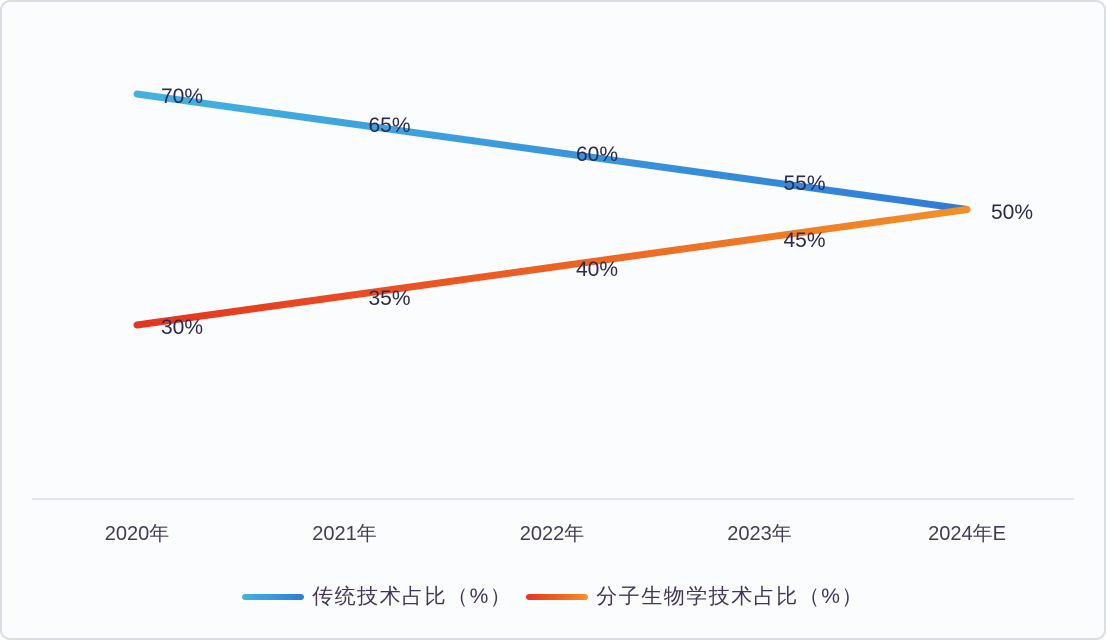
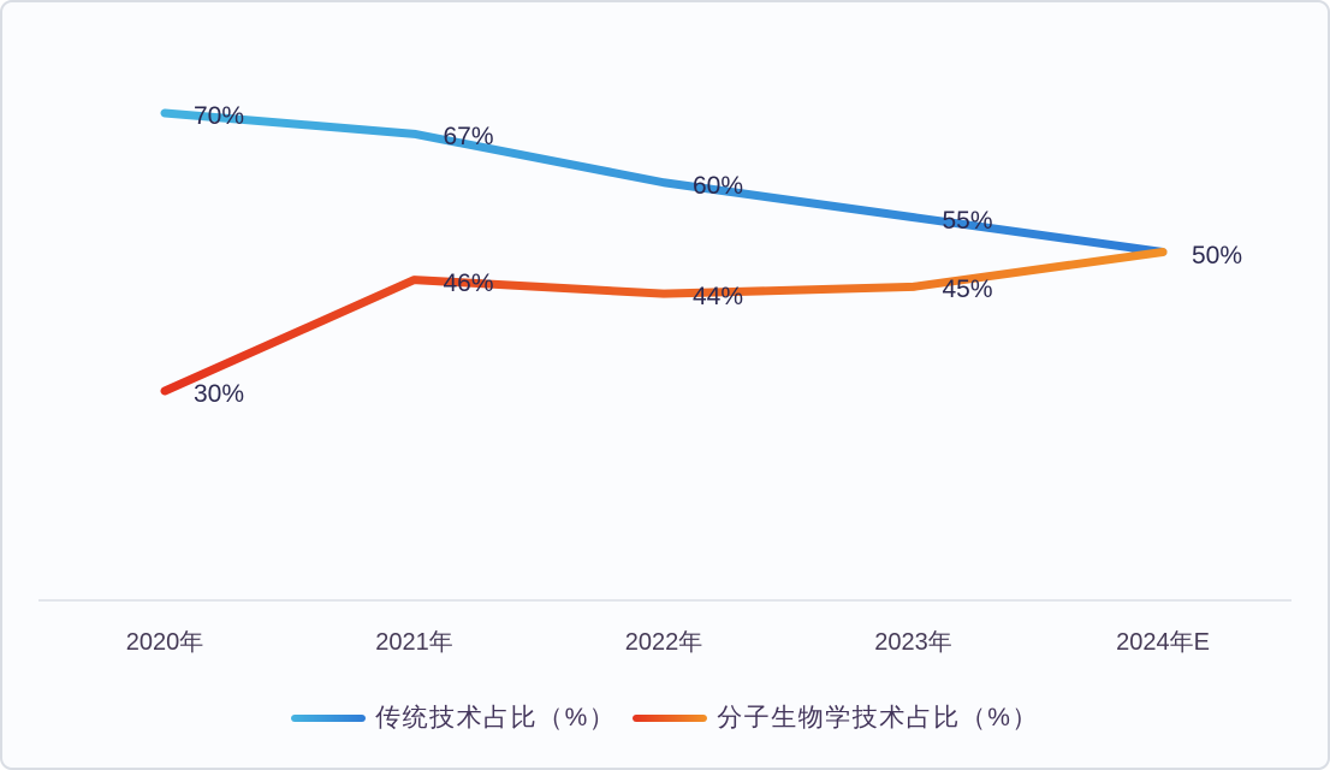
传统技术占比（%）/2021年: 65% -> 67%
分子生物学技术占比（%）/2021年: 35% -> 46%
分子生物学技术占比（%）/2022年: 40% -> 44%
